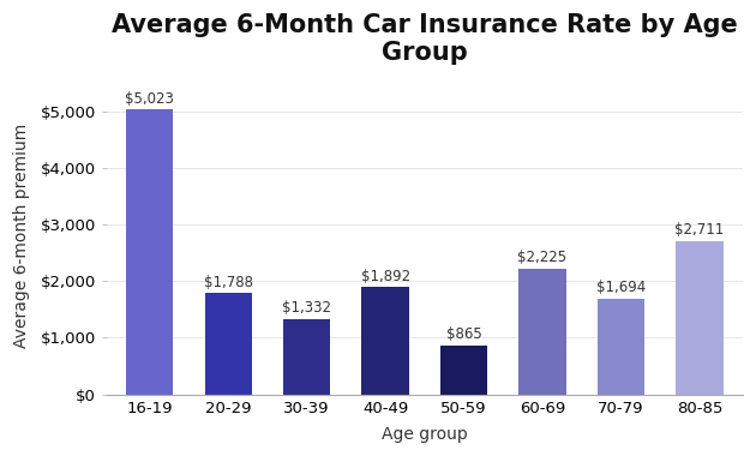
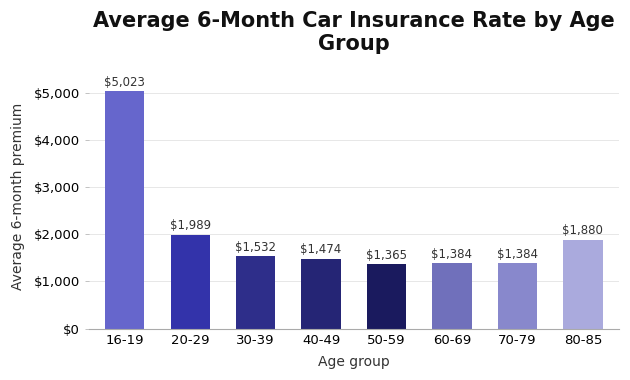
20-29: $1,788 -> $1,989
30-39: $1,332 -> $1,532
40-49: $1,892 -> $1,474
50-59: $865 -> $1,365
60-69: $2,225 -> $1,384
70-79: $1,694 -> $1,384
80-85: $2,711 -> $1,880
